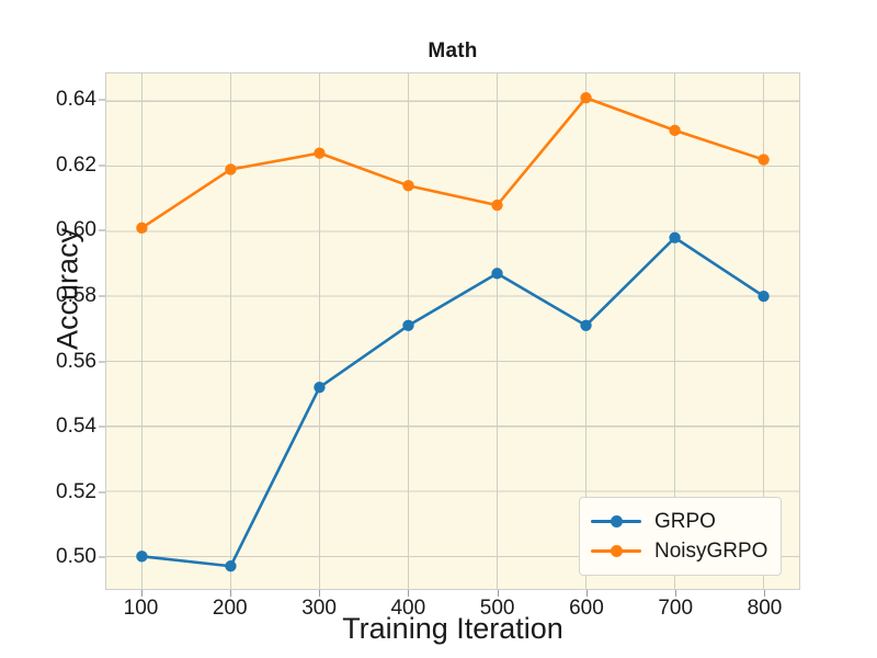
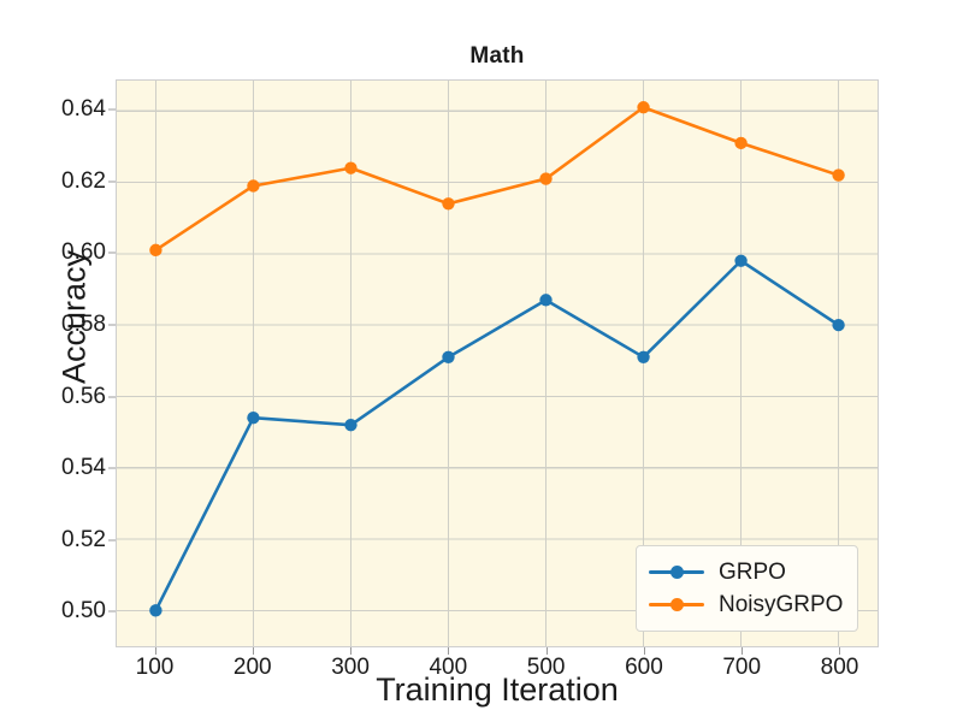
GRPO/200: 0.497 -> 0.554
NoisyGRPO/500: 0.608 -> 0.621
